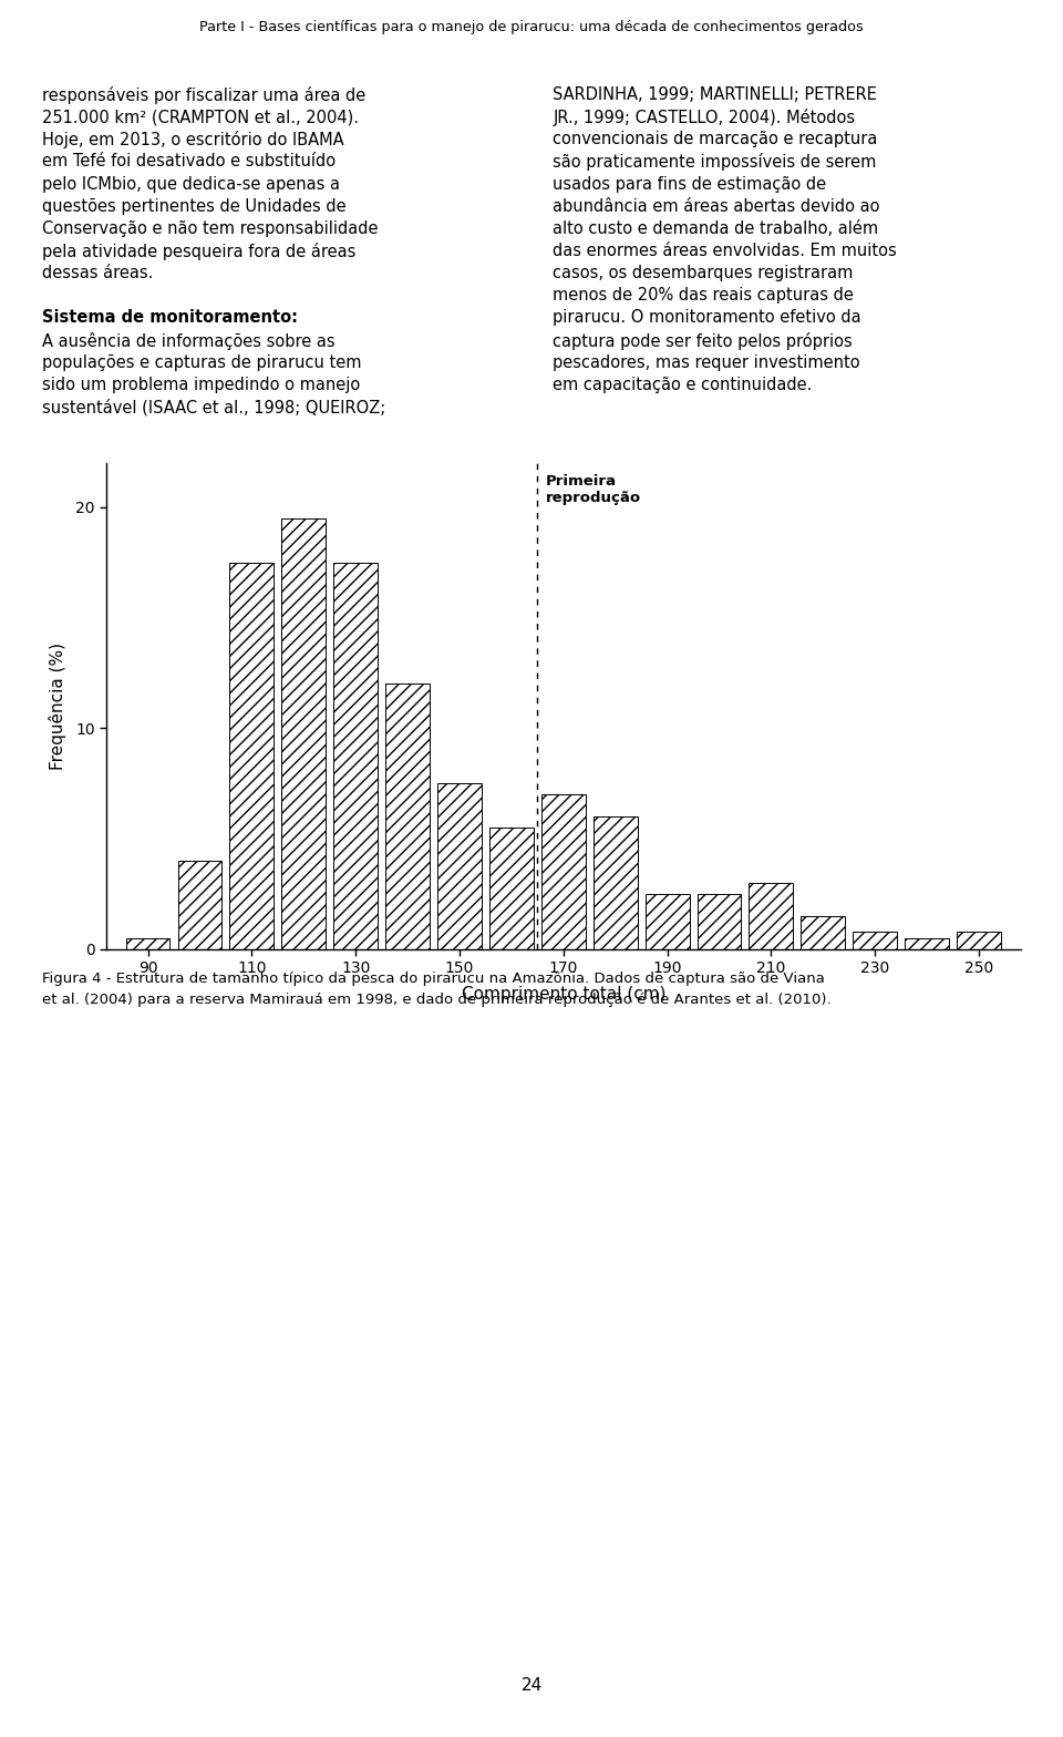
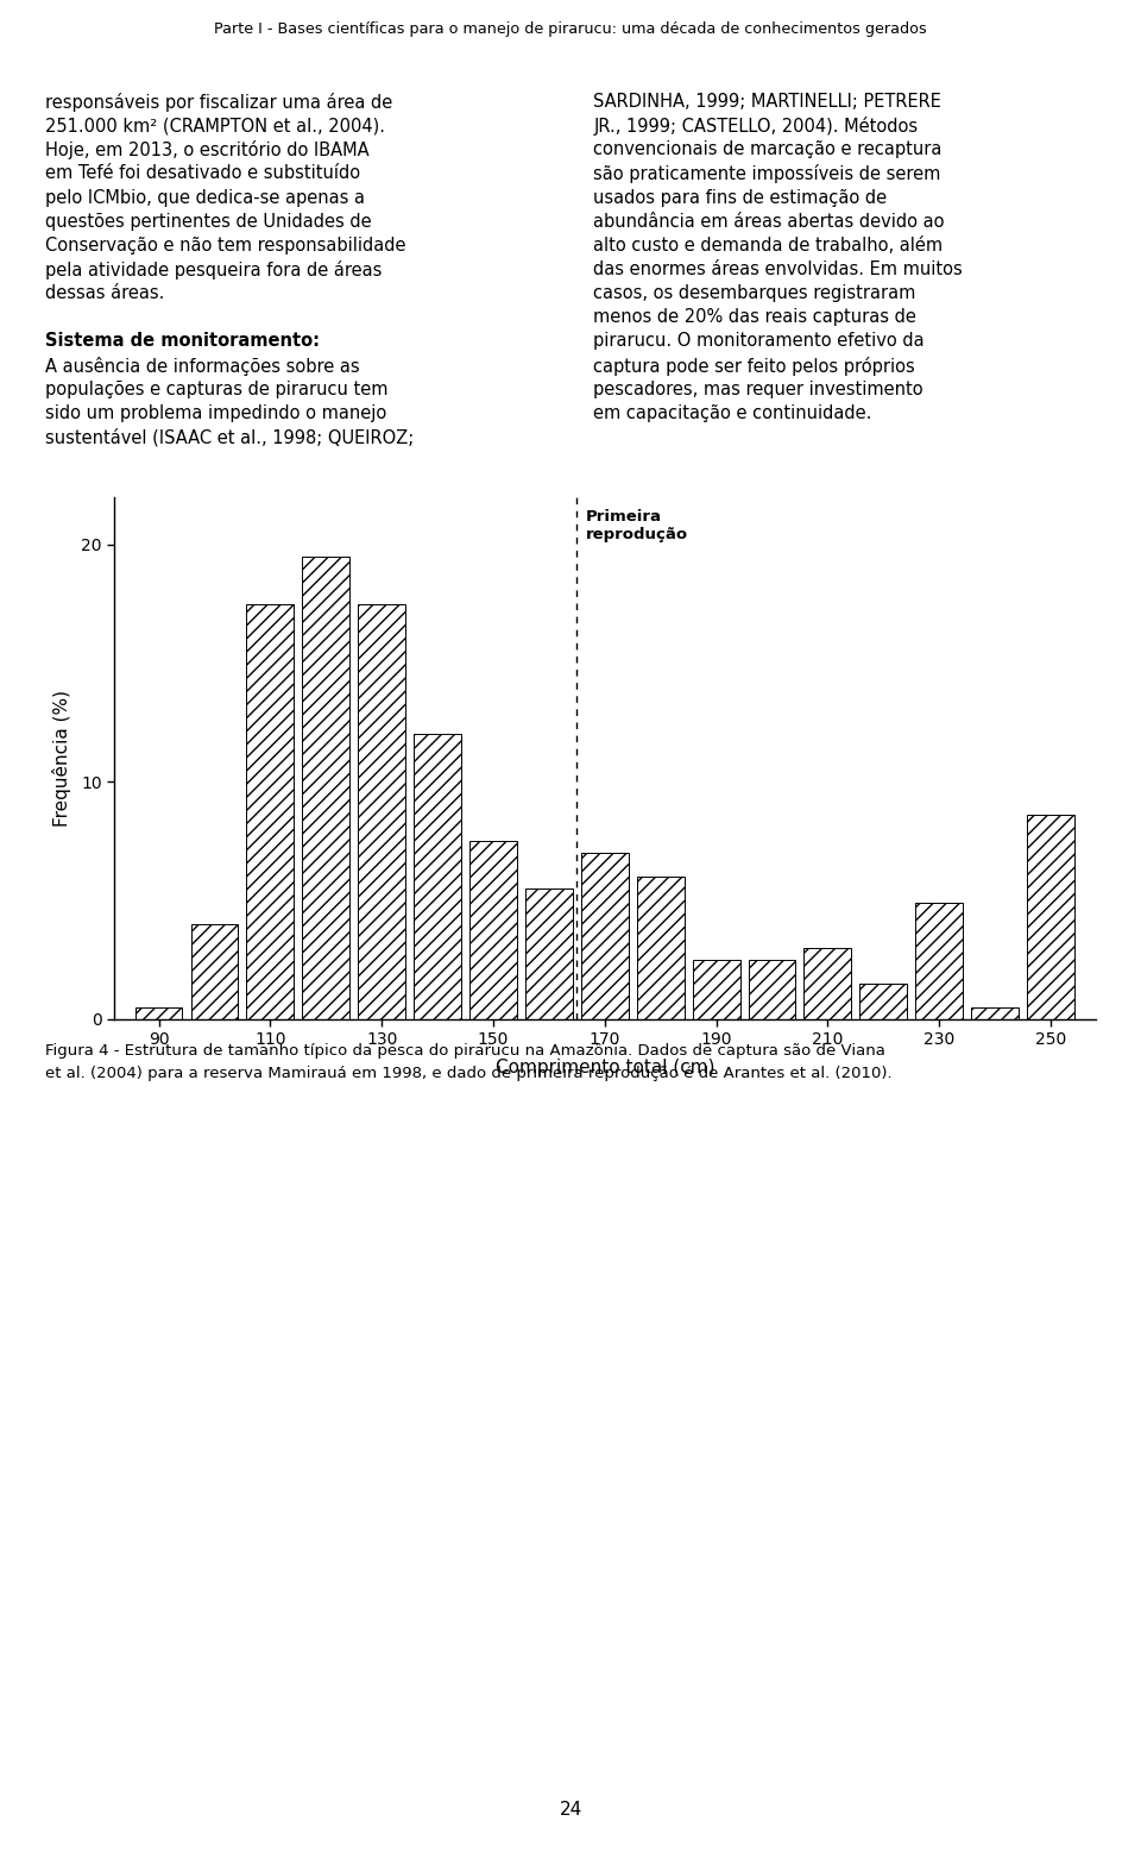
230: 0.8 -> 4.9
250: 0.8 -> 8.6
